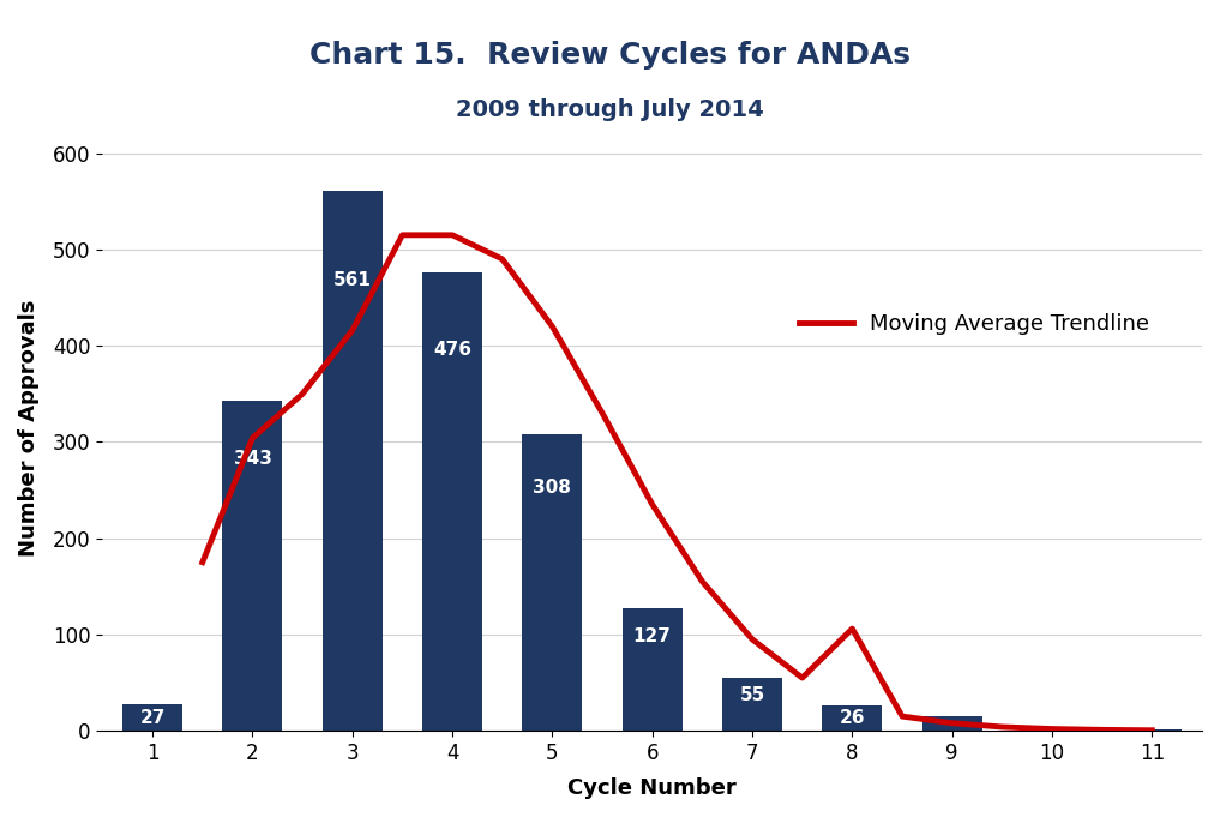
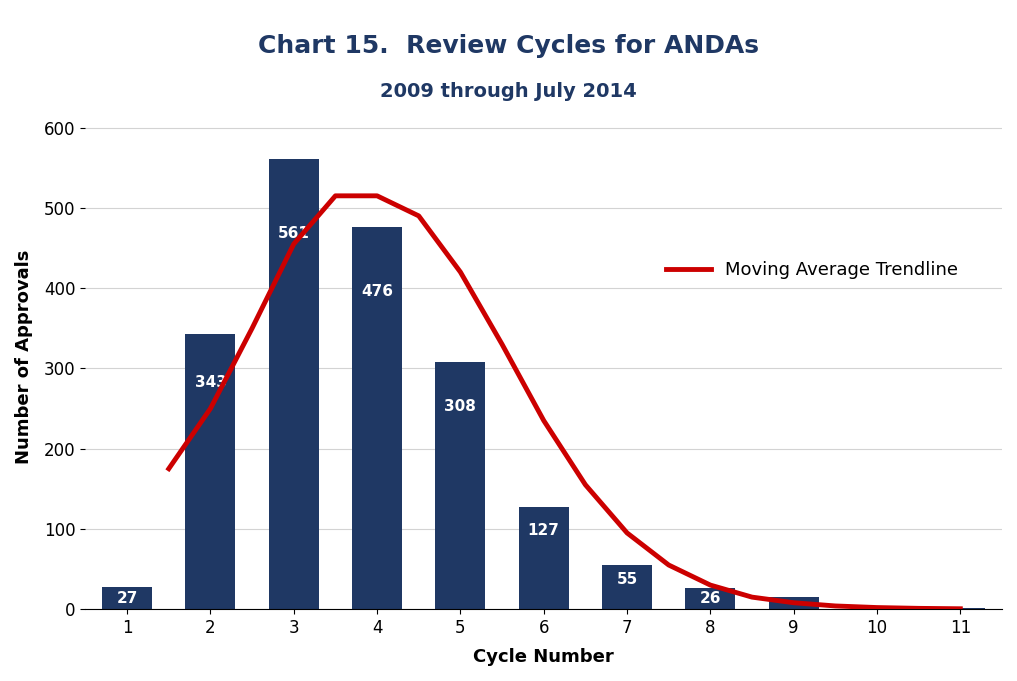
Moving Average Trendline/2: 304 -> 250
Moving Average Trendline/3: 416 -> 455
Moving Average Trendline/8: 106 -> 30
